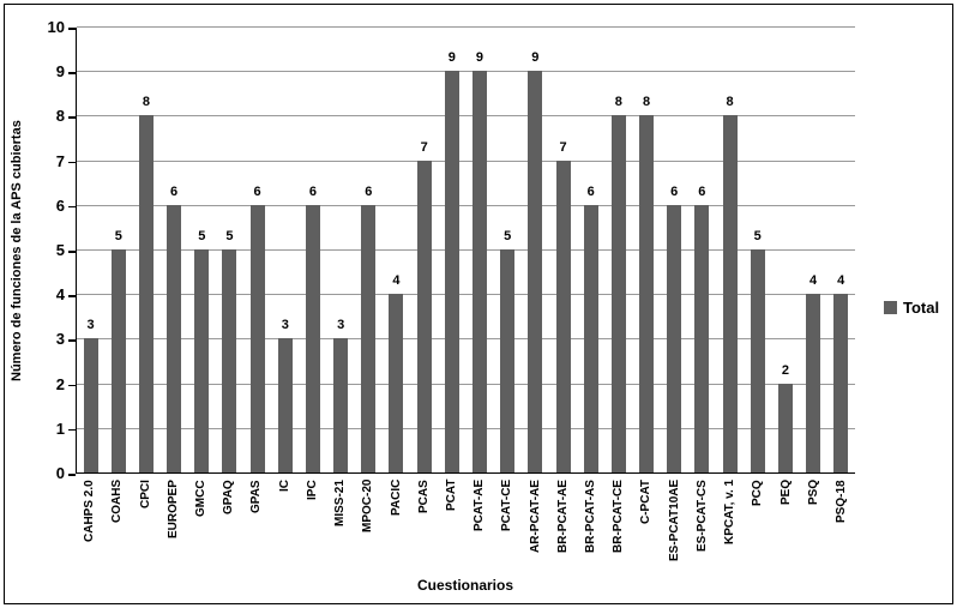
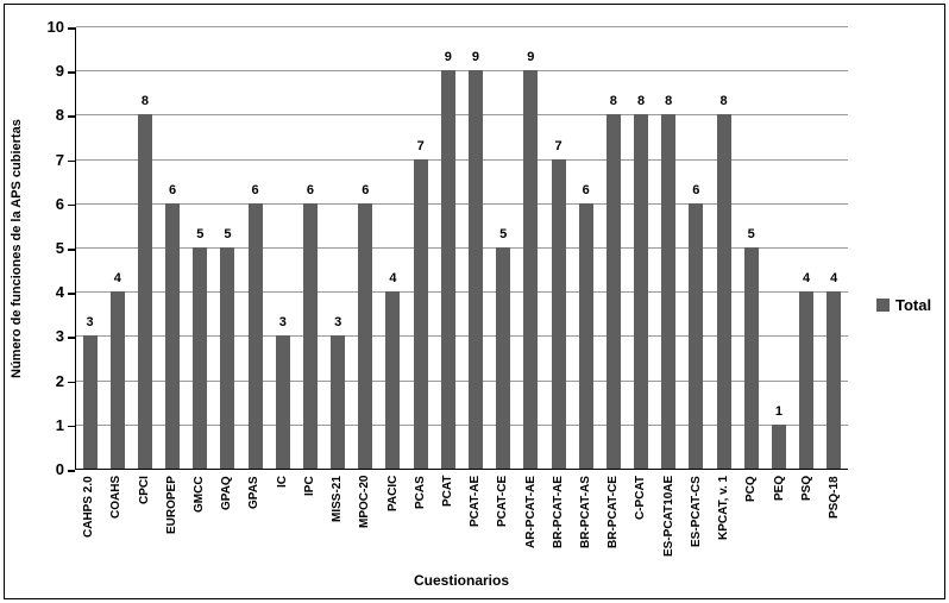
COAHS: 5 -> 4
ES-PCAT10AE: 6 -> 8
PEQ: 2 -> 1
